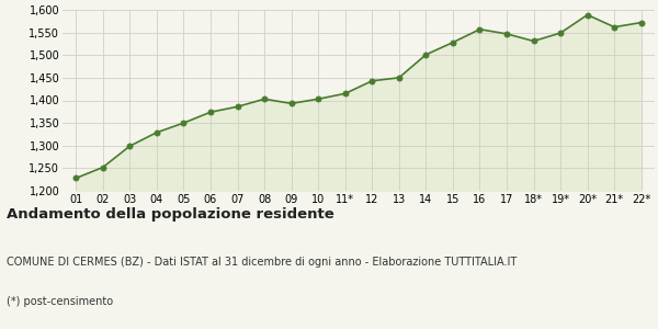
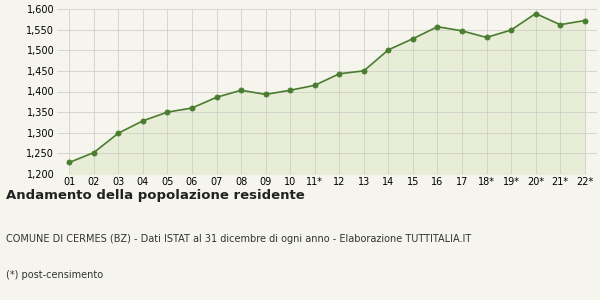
06: 1,374 -> 1,360
